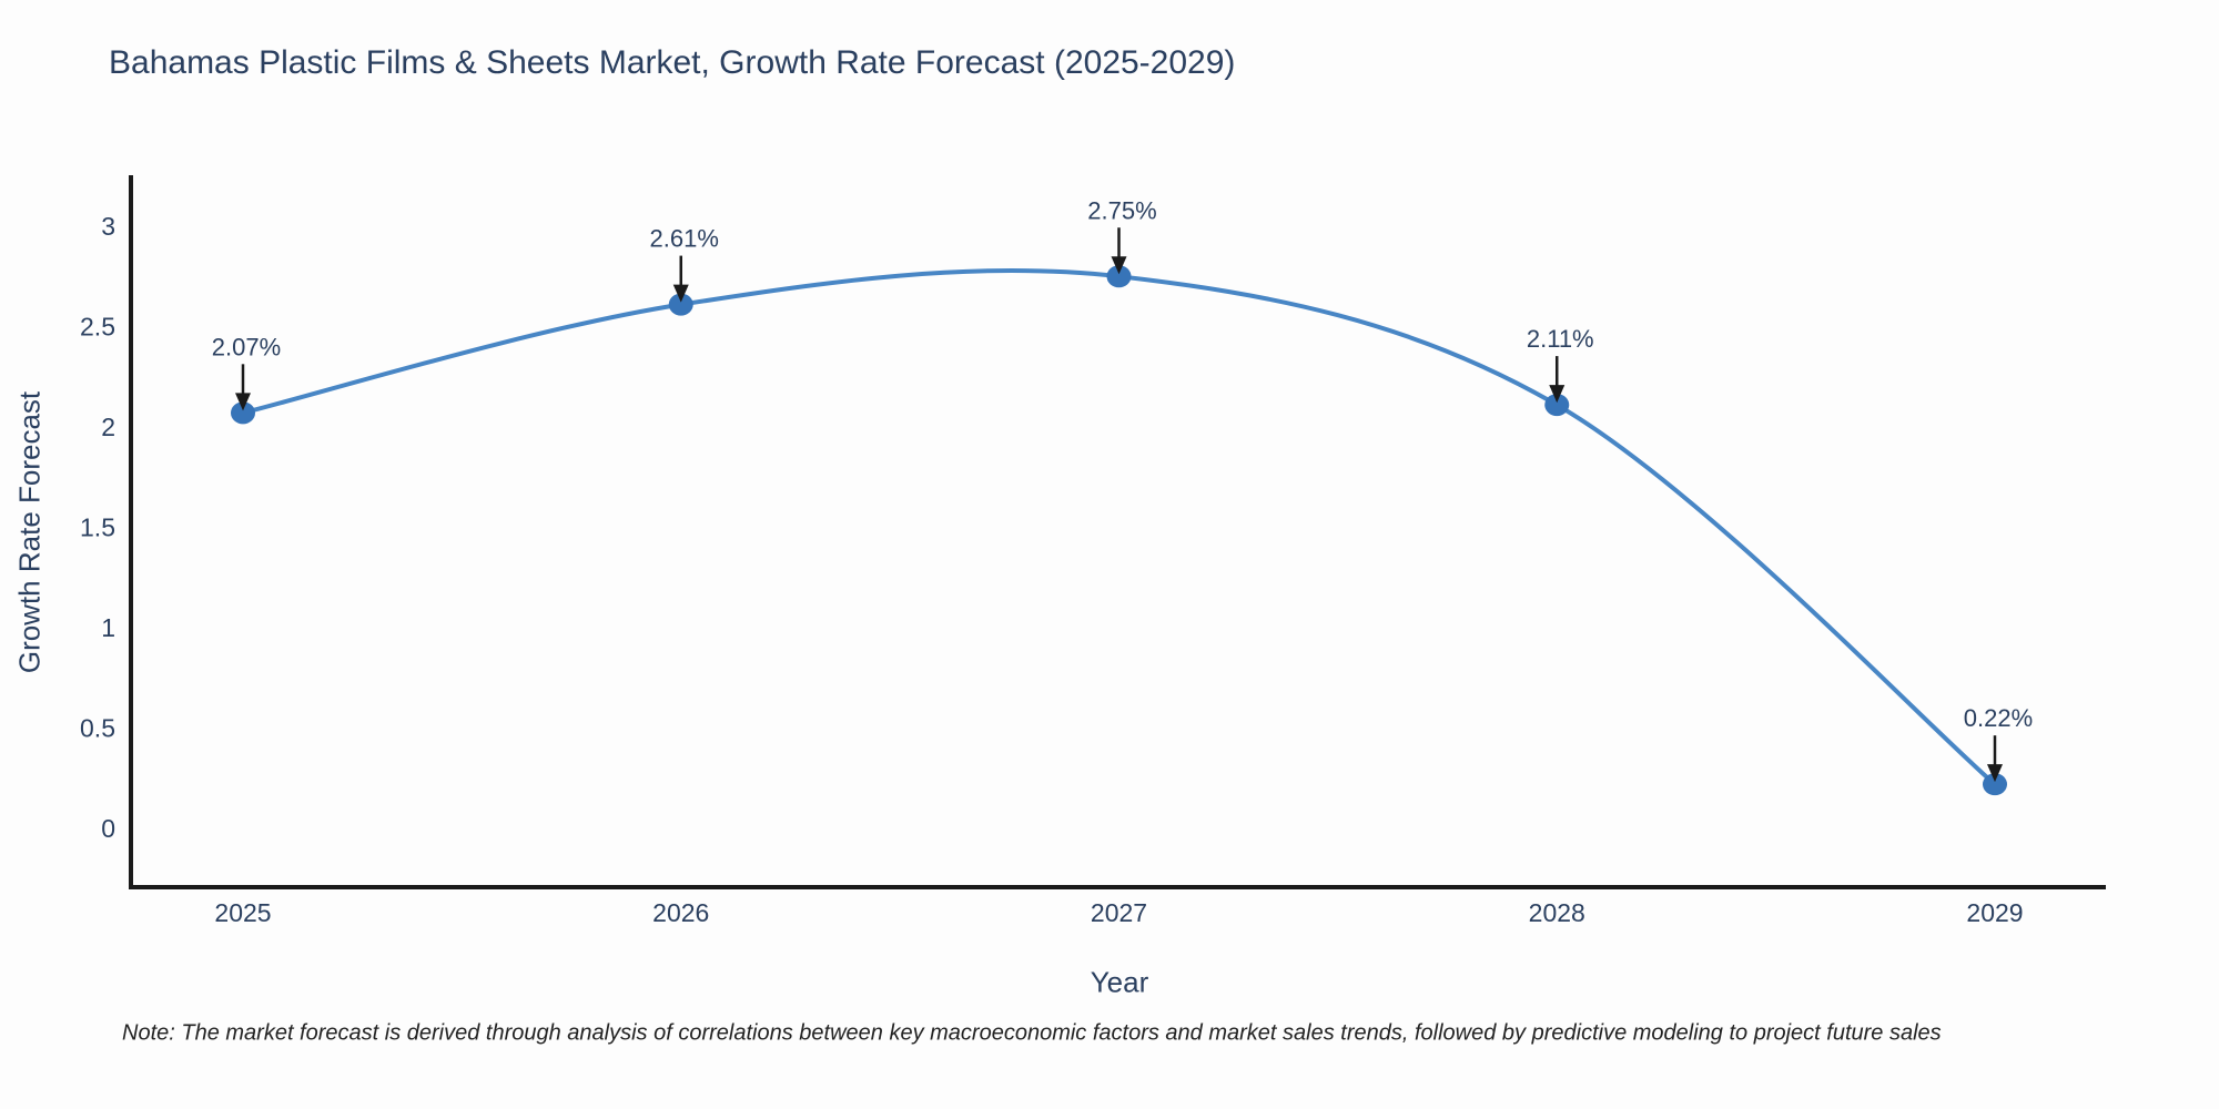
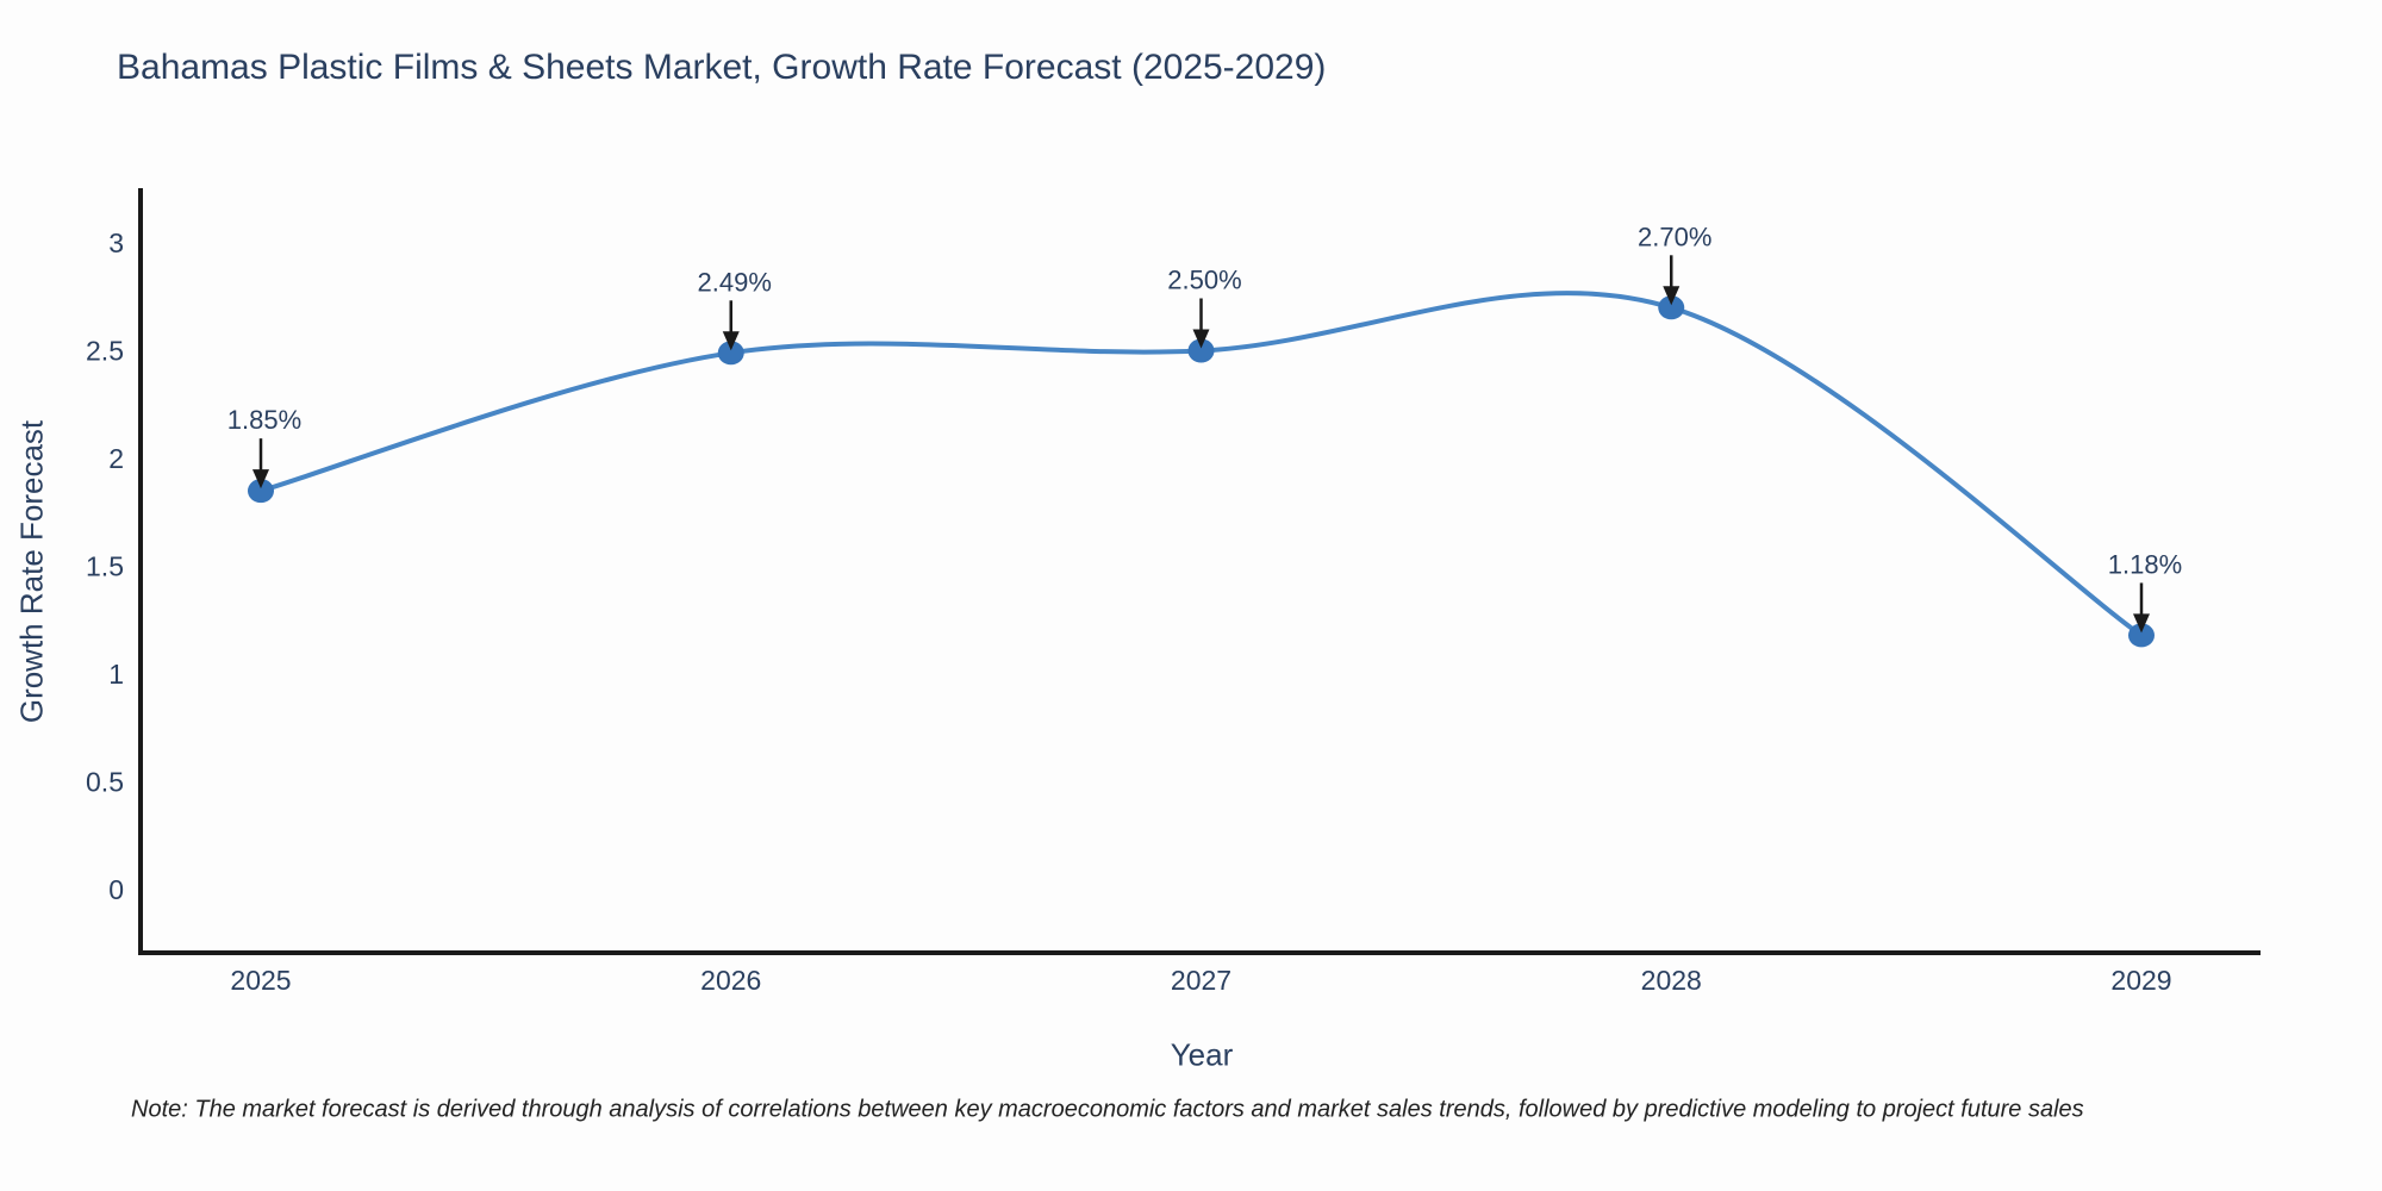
2025: 2.07% -> 1.85%
2026: 2.61% -> 2.49%
2027: 2.75% -> 2.50%
2028: 2.11% -> 2.70%
2029: 0.22% -> 1.18%
